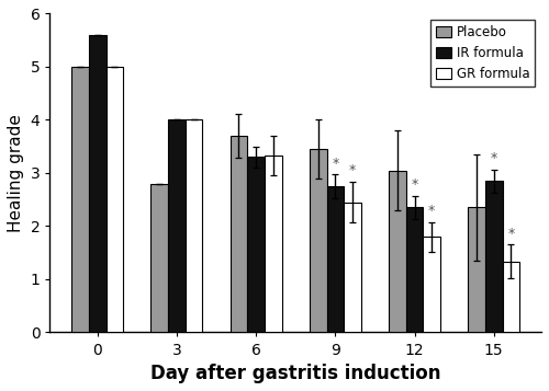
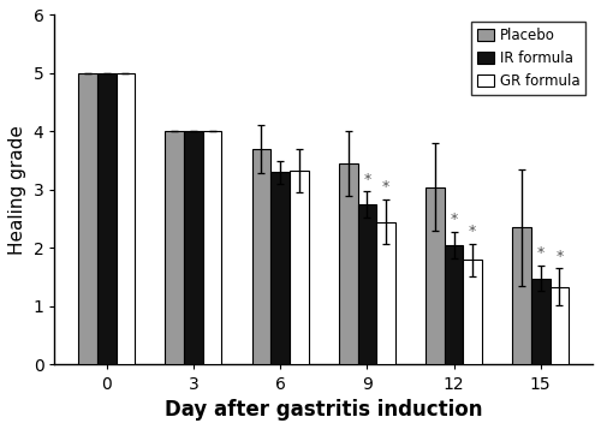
IR formula/0: 5.60 -> 5.00
Placebo/3: 2.80 -> 4.00
IR formula/12: 2.35 -> 2.05
IR formula/15: 2.85 -> 1.48
